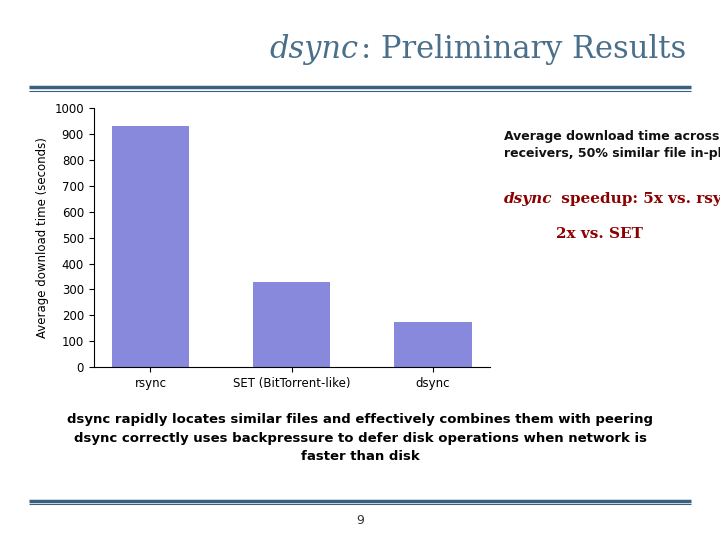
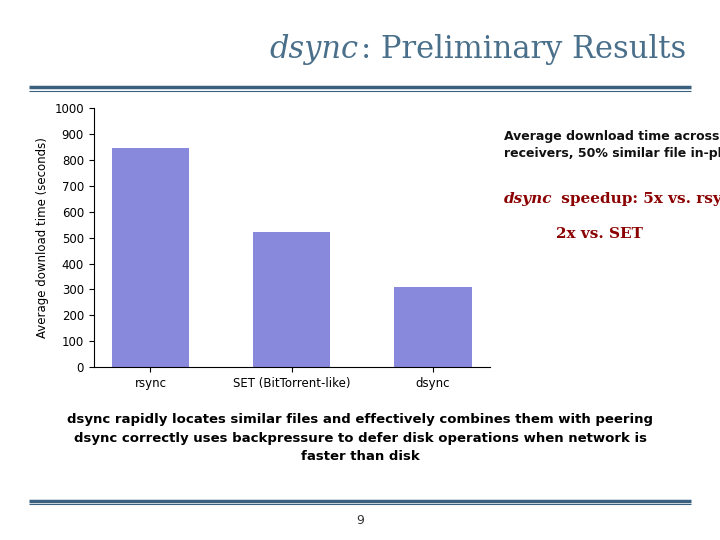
rsync: 930 -> 845
SET (BitTorrent-like): 330 -> 520
dsync: 175 -> 310
